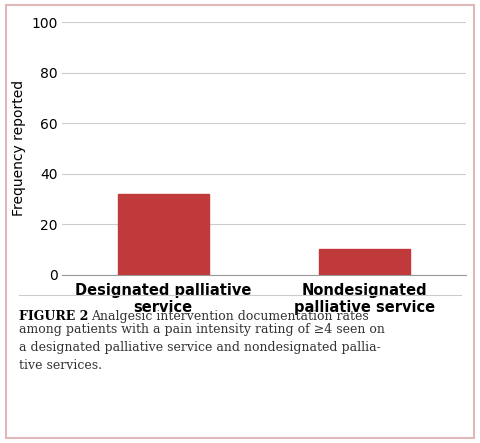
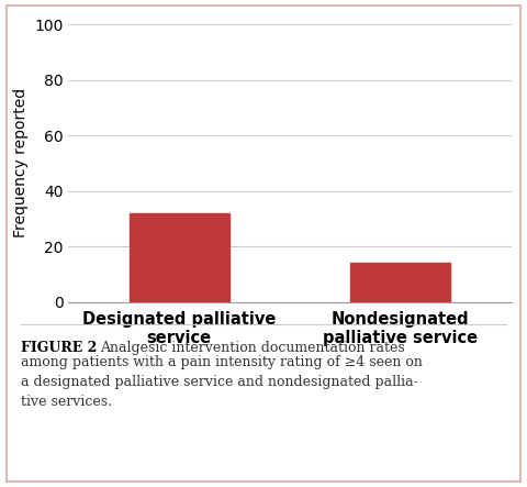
Nondesignated palliative service: 10 -> 14
